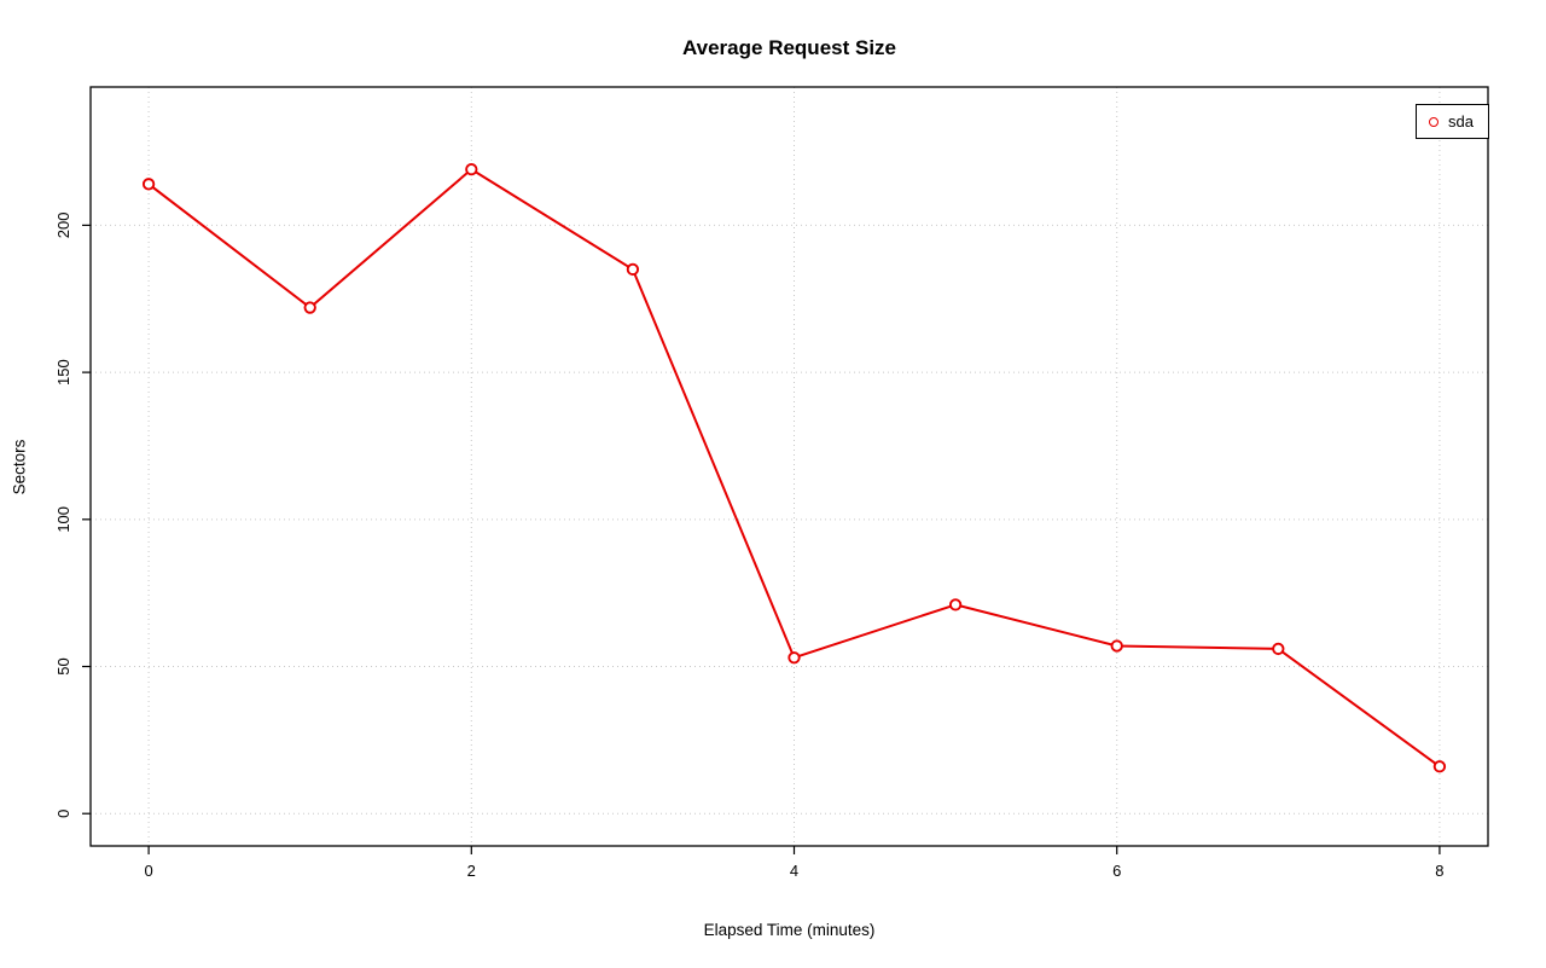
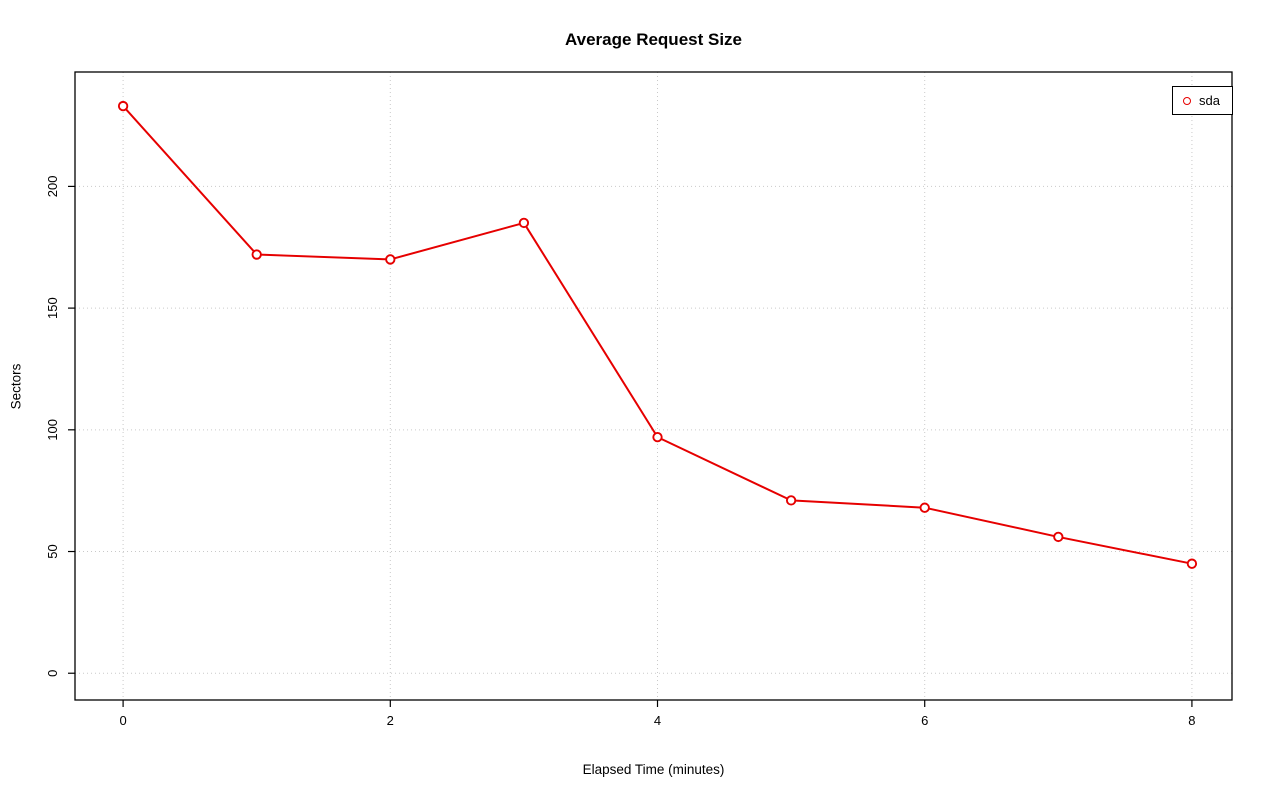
0: 214 -> 233
2: 219 -> 170
4: 53 -> 97
6: 57 -> 68
8: 16 -> 45
